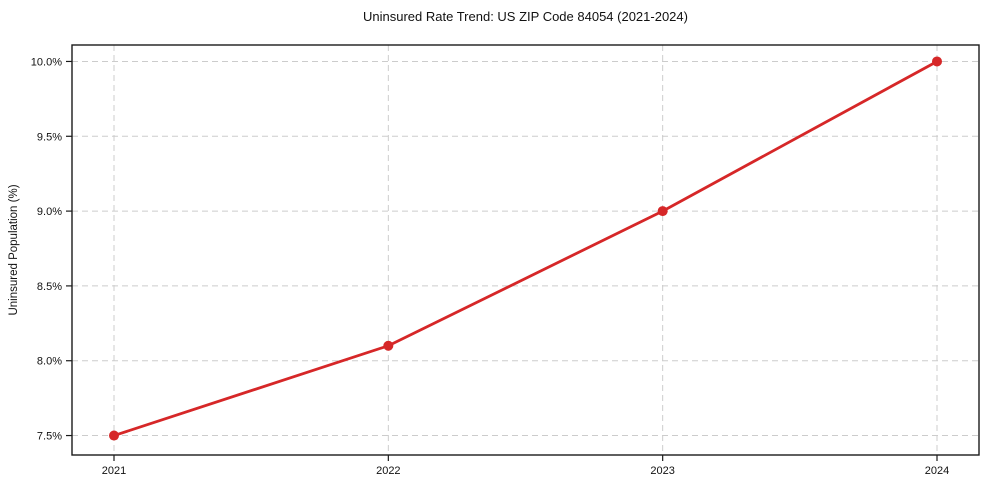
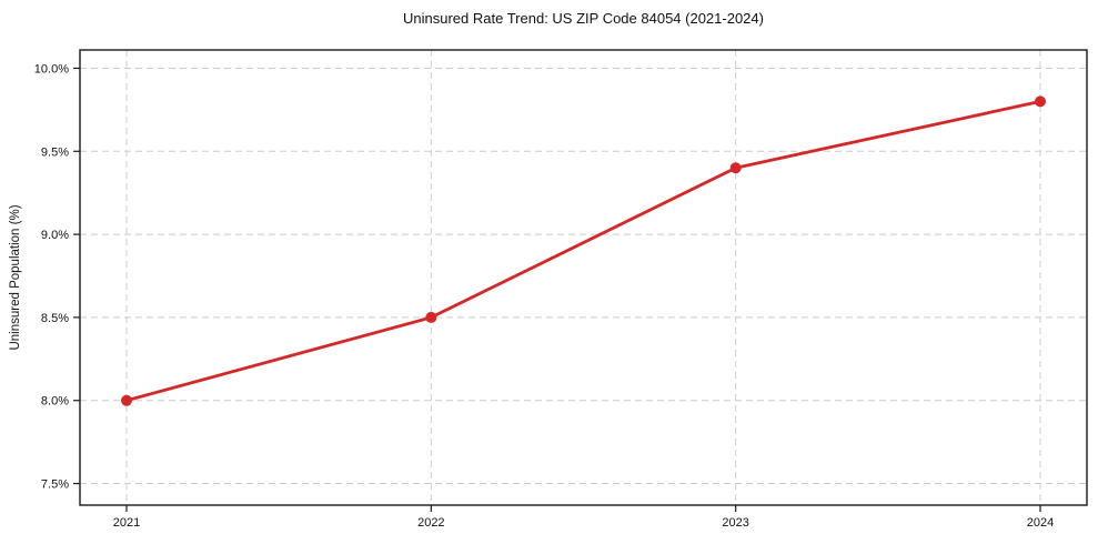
2021: 7.5% -> 8.0%
2022: 8.1% -> 8.5%
2023: 9.0% -> 9.4%
2024: 10.0% -> 9.8%
